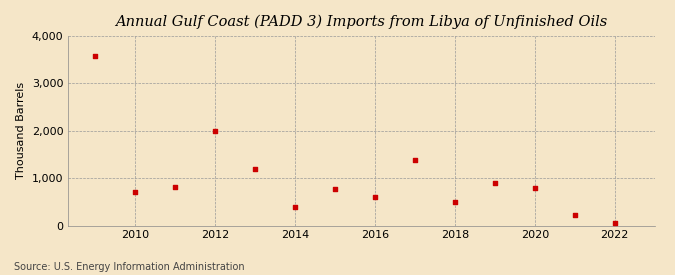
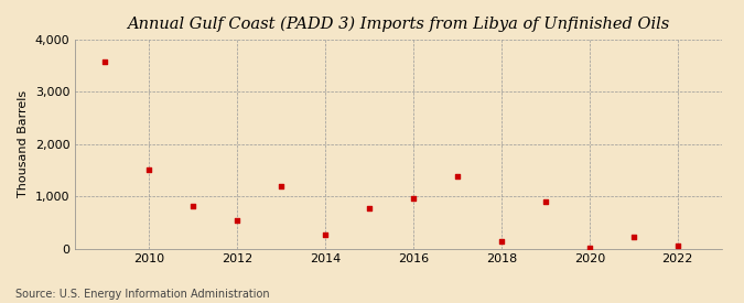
2010: 700 -> 1,500
2012: 2,000 -> 530
2014: 400 -> 270
2016: 600 -> 960
2018: 500 -> 140
2020: 800 -> 10
